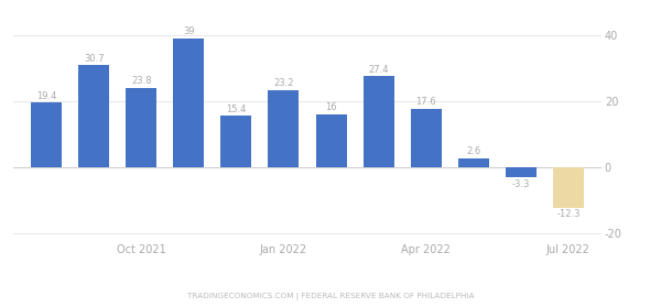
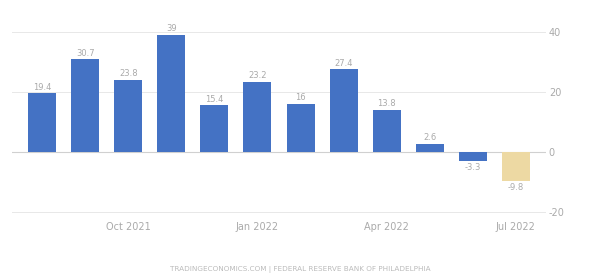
Apr 2022: 17.6 -> 13.8
Jul 2022: -12.3 -> -9.8
